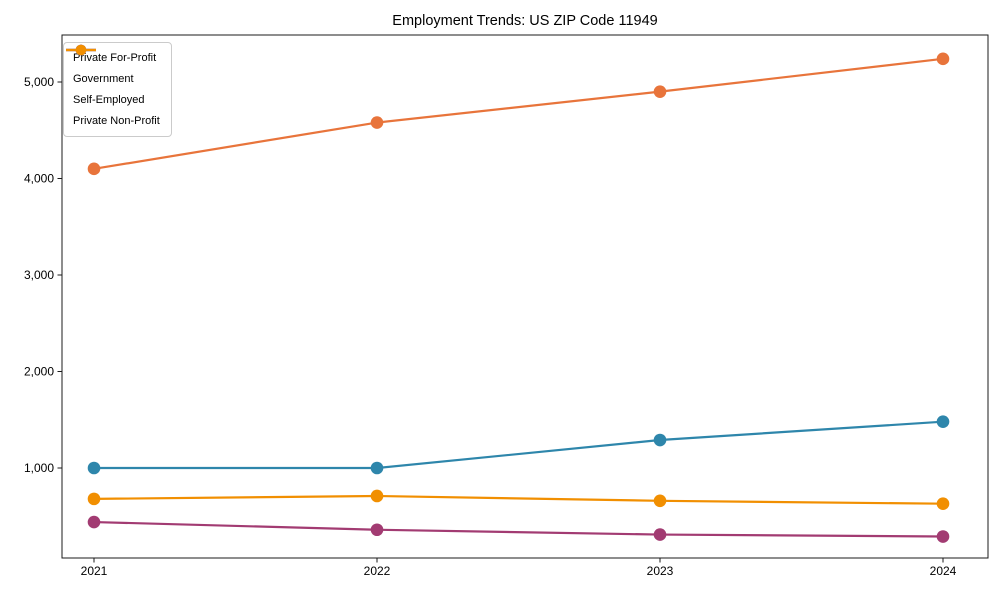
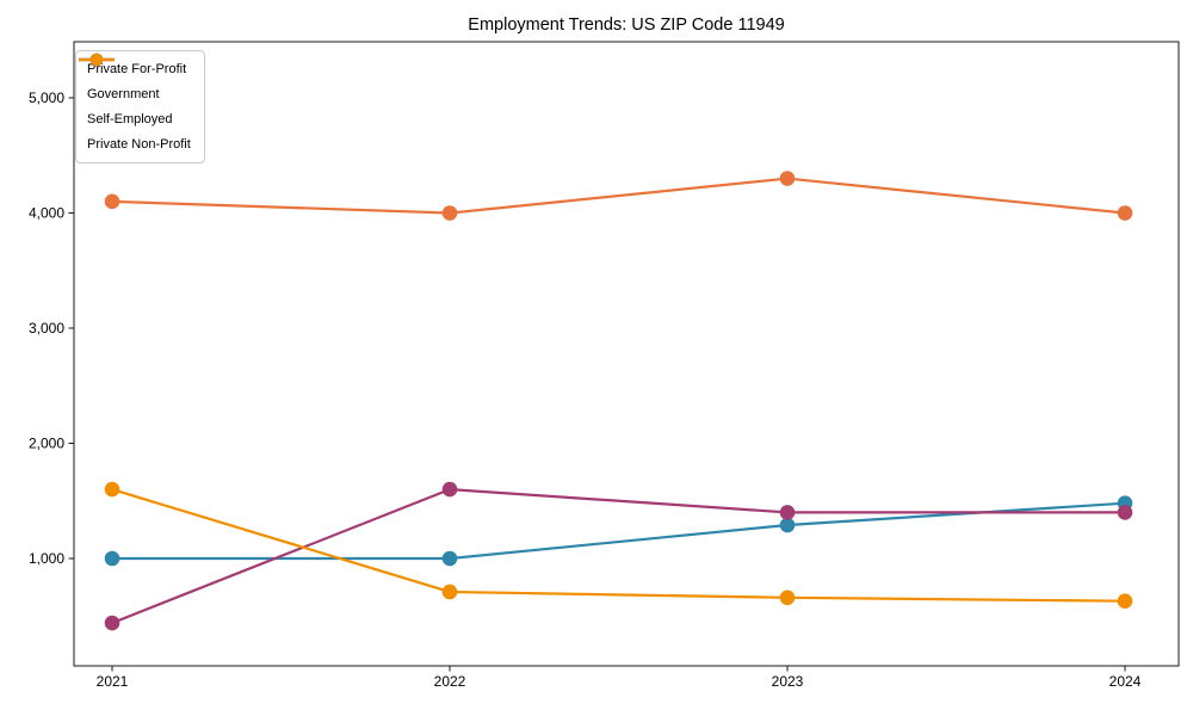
Private Non-Profit/2021: 700 -> 1600
Private For-Profit/2022: 4600 -> 4000
Self-Employed/2022: 400 -> 1600
Private For-Profit/2023: 4900 -> 4300
Self-Employed/2023: 300 -> 1400
Private For-Profit/2024: 5200 -> 4000
Self-Employed/2024: 300 -> 1400
